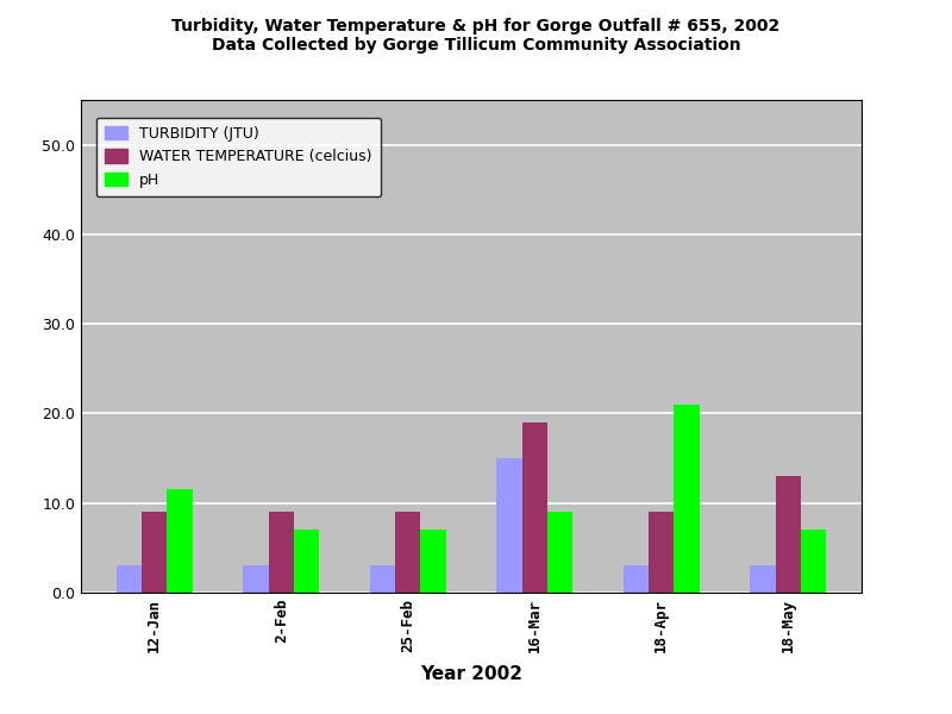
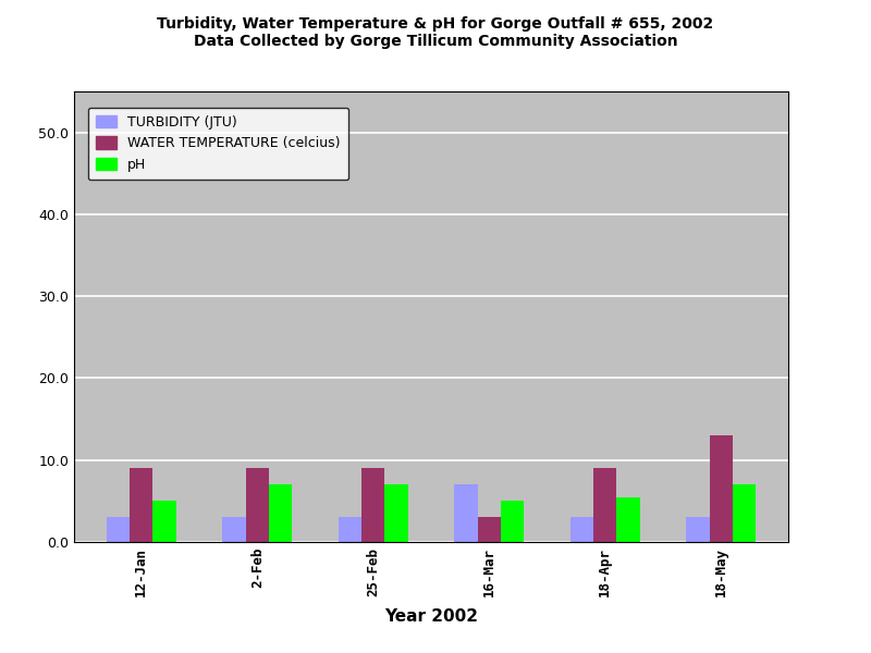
pH/12-Jan: 11.6 -> 5.0
TURBIDITY (JTU)/16-Mar: 15 -> 7
WATER TEMPERATURE (celcius)/16-Mar: 19 -> 3
pH/16-Mar: 9.0 -> 5.0
pH/18-Apr: 21.0 -> 5.5
